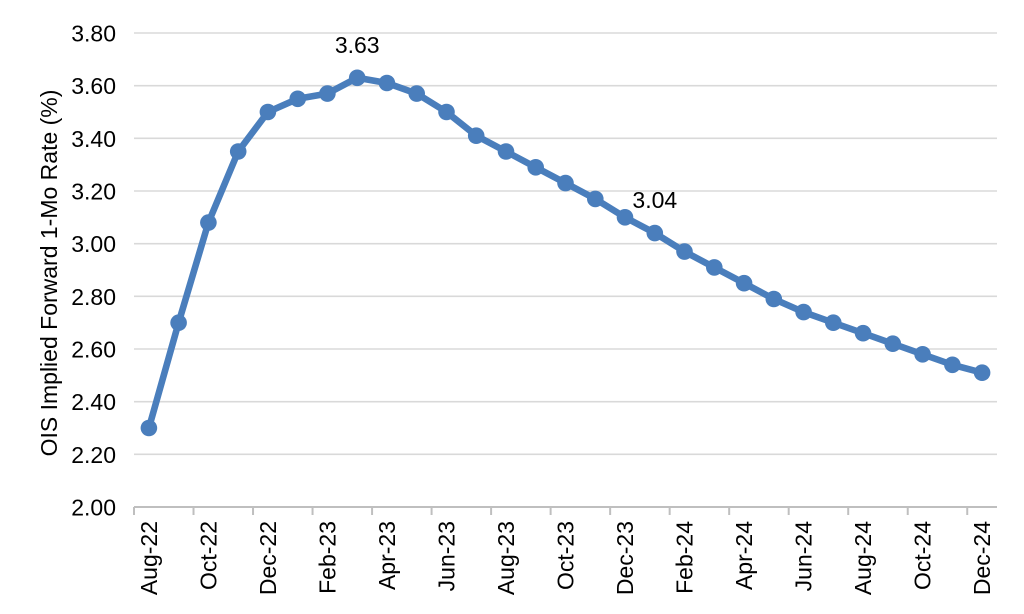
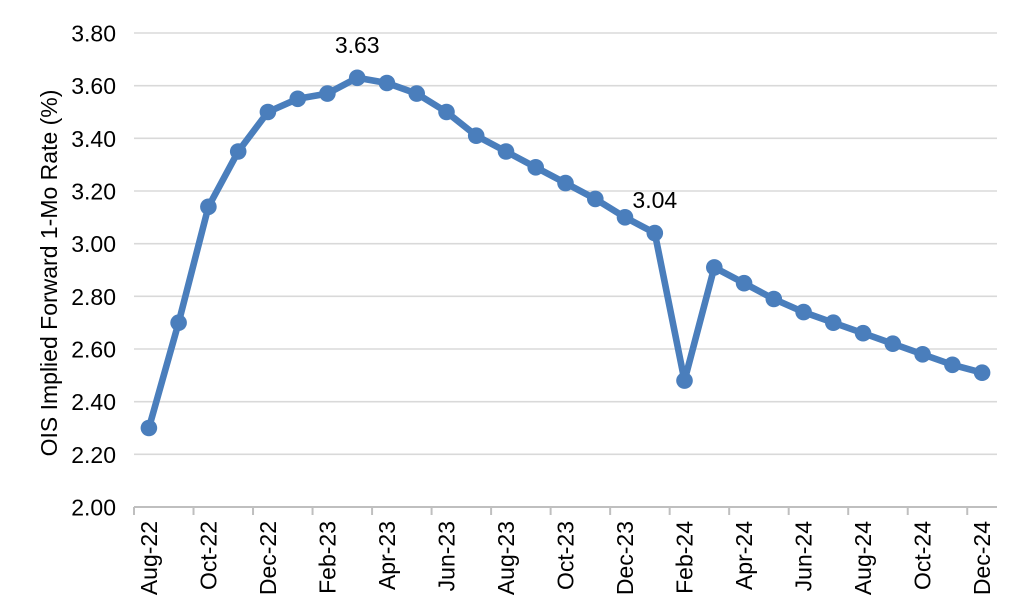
Oct-22: 3.08 -> 3.14
Feb-24: 2.97 -> 2.48
